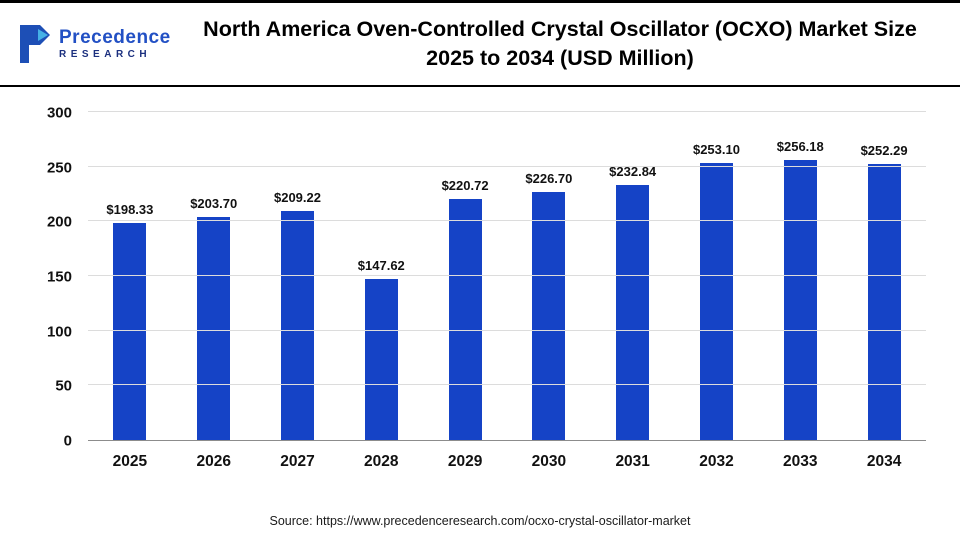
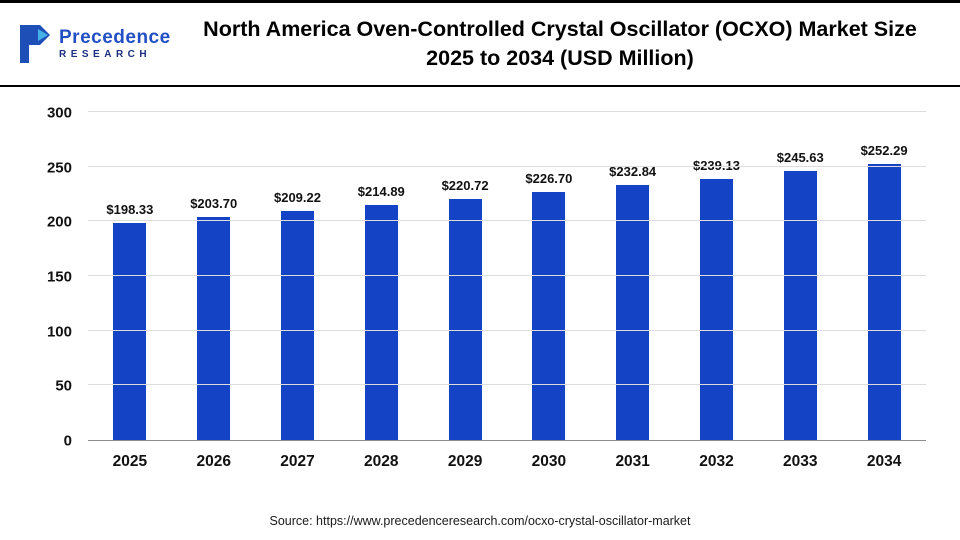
2028: $147.62 -> $214.89
2032: $253.10 -> $239.13
2033: $256.18 -> $245.63
